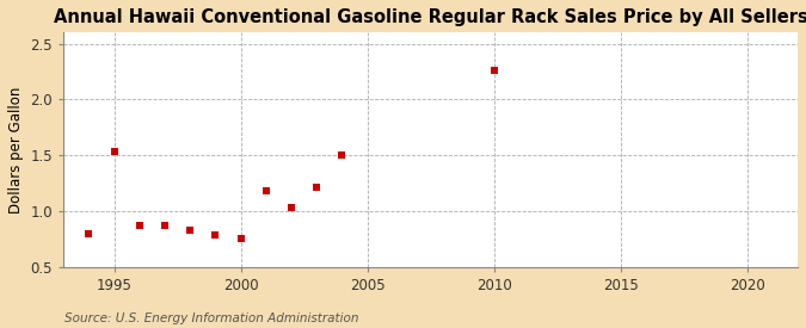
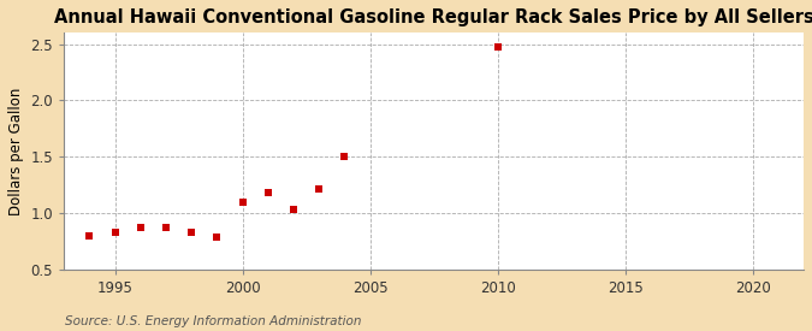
1995: 1.54 -> 0.83
2000: 0.76 -> 1.10
2010: 2.26 -> 2.47
